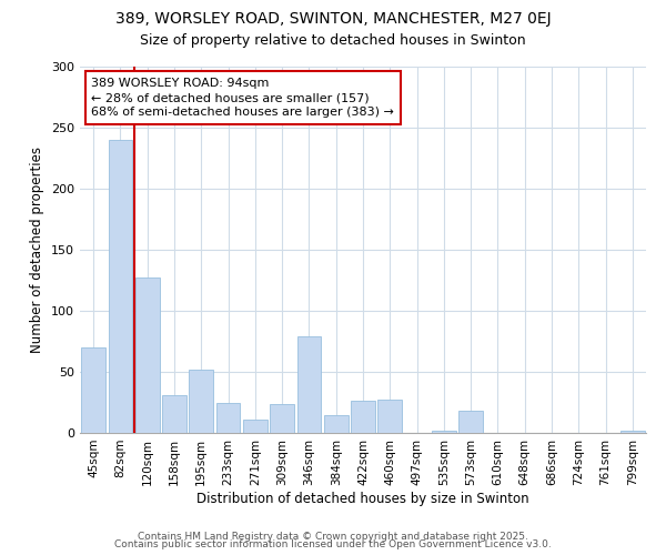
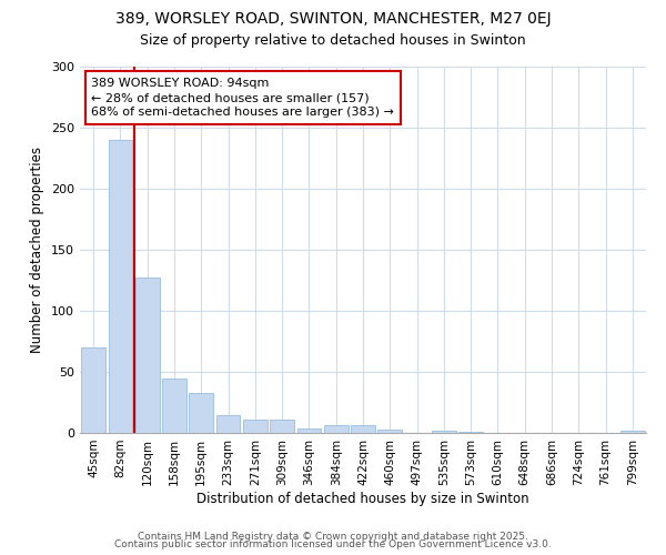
158sqm: 31 -> 45
195sqm: 52 -> 33
233sqm: 25 -> 15
309sqm: 24 -> 11
346sqm: 79 -> 4
384sqm: 15 -> 6
422sqm: 26 -> 6
460sqm: 27 -> 3
573sqm: 18 -> 1
